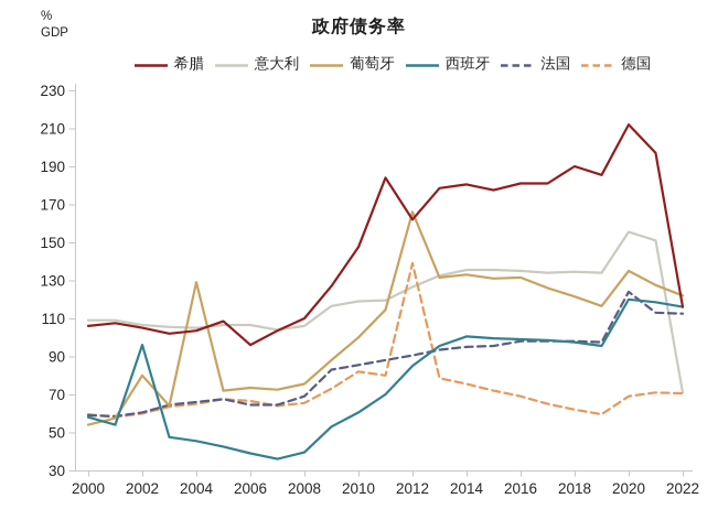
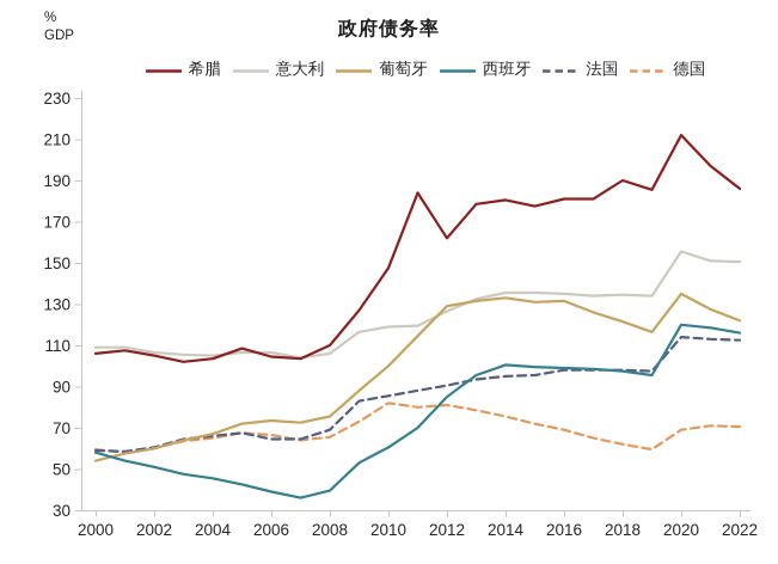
葡萄牙/2002: 80 -> 60
西班牙/2002: 96 -> 51
葡萄牙/2004: 129 -> 67
希腊/2006: 96 -> 104
葡萄牙/2012: 166 -> 129
德国/2012: 139 -> 81
法国/2020: 124 -> 114
希腊/2022: 116 -> 186
意大利/2022: 71 -> 150
